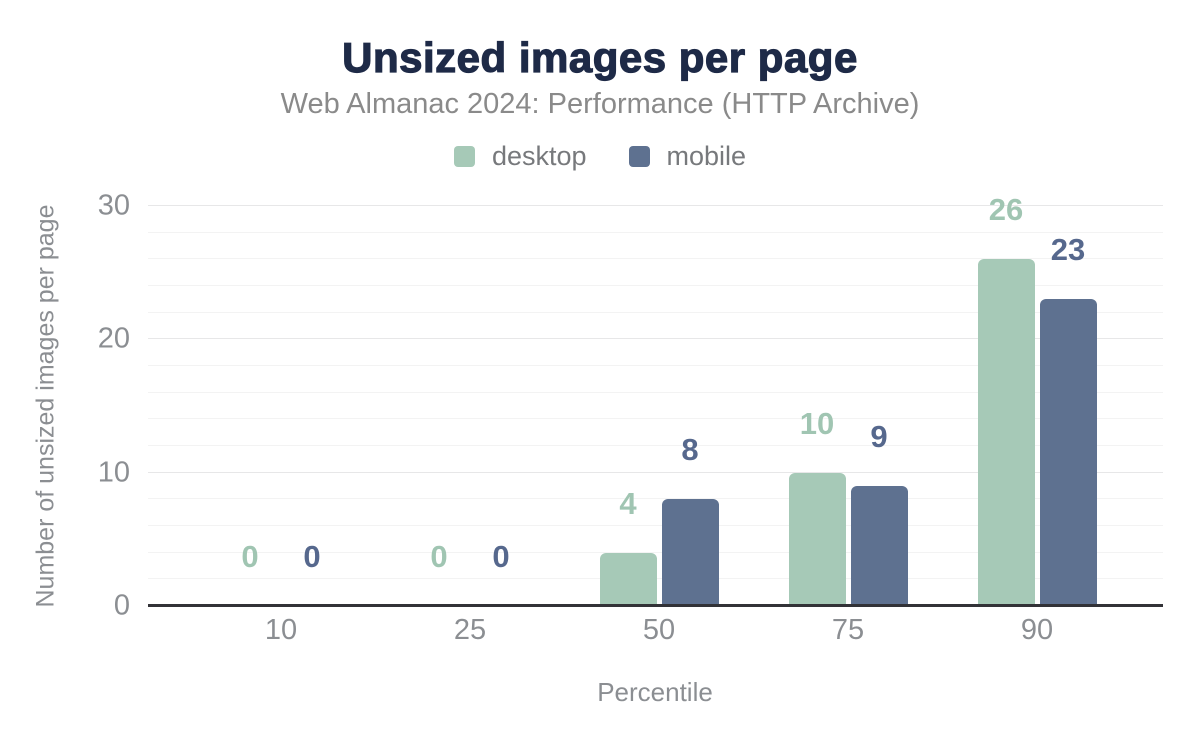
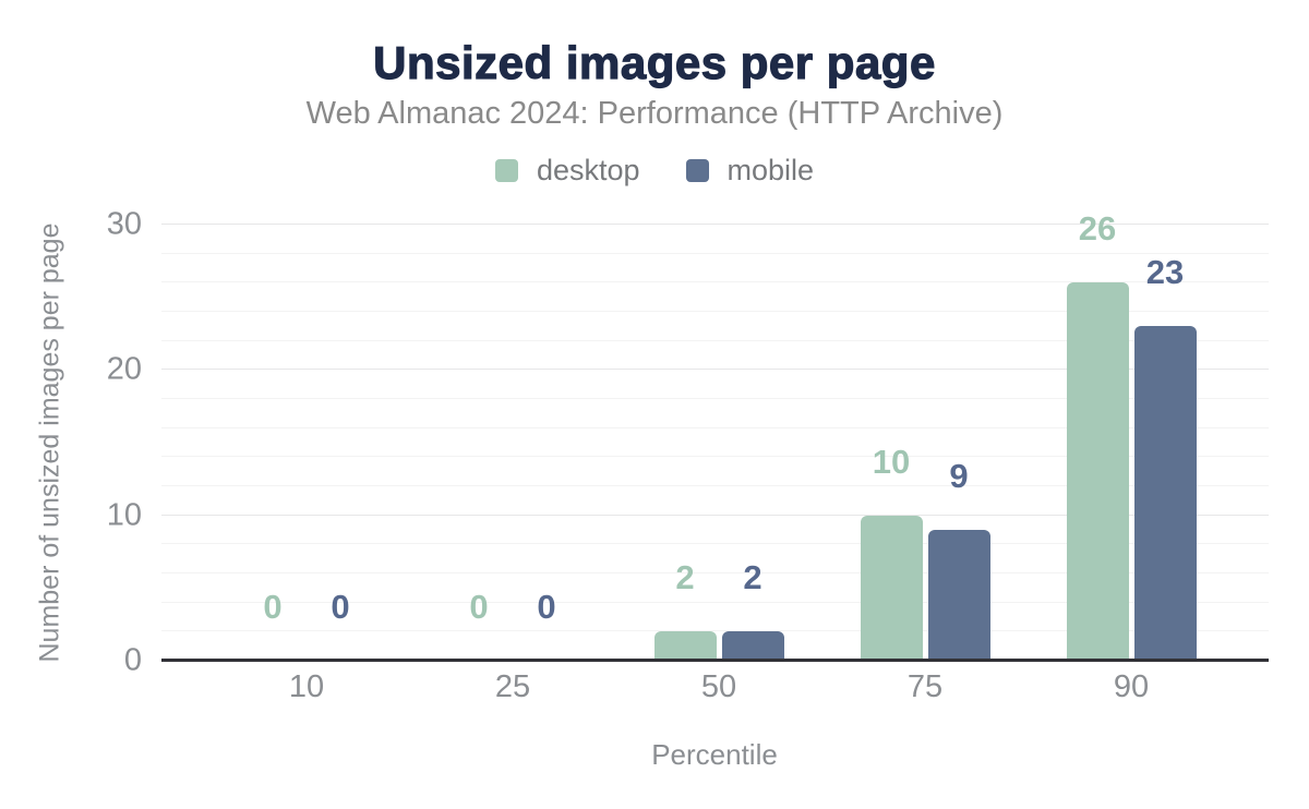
desktop/50: 4 -> 2
mobile/50: 8 -> 2
